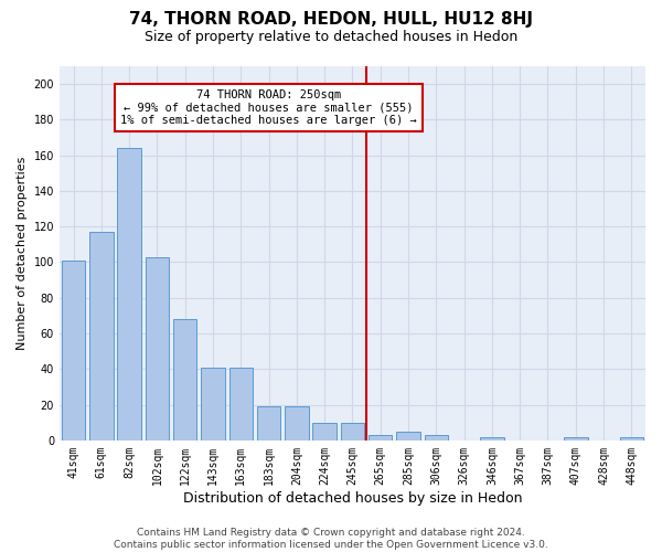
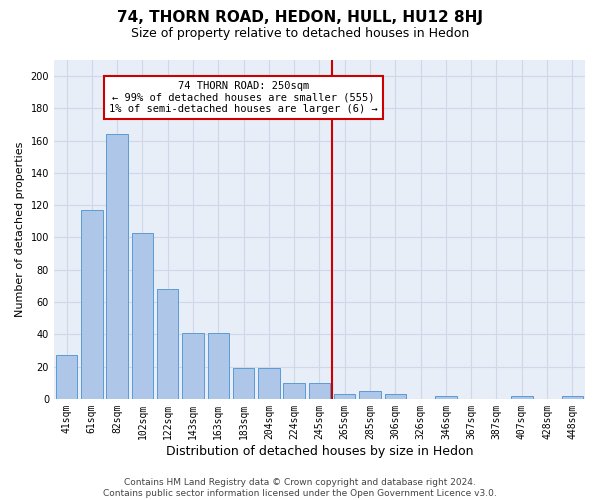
41sqm: 101 -> 27
